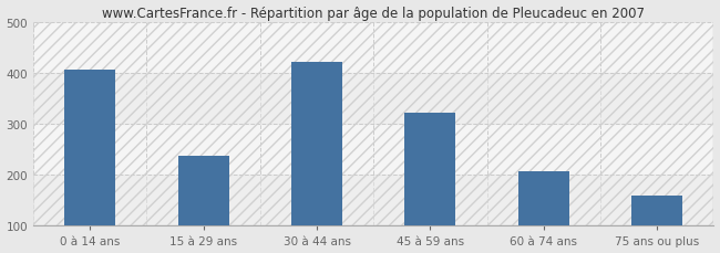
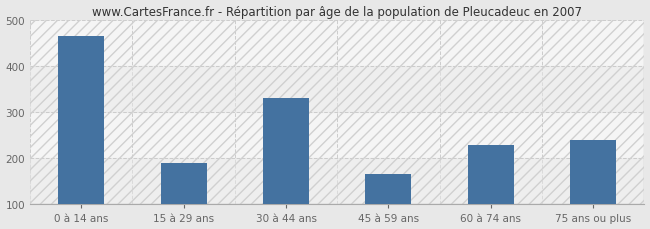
0 à 14 ans: 407 -> 465
15 à 29 ans: 238 -> 190
30 à 44 ans: 422 -> 330
45 à 59 ans: 323 -> 165
60 à 74 ans: 208 -> 230
75 ans ou plus: 160 -> 240
